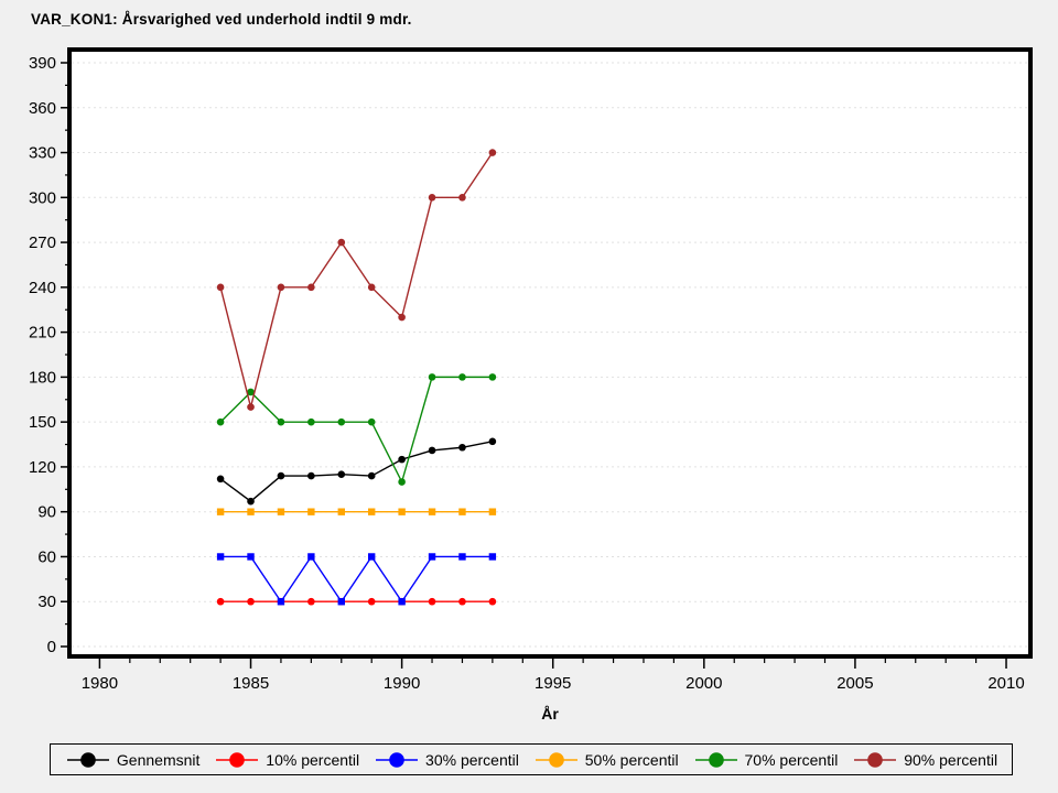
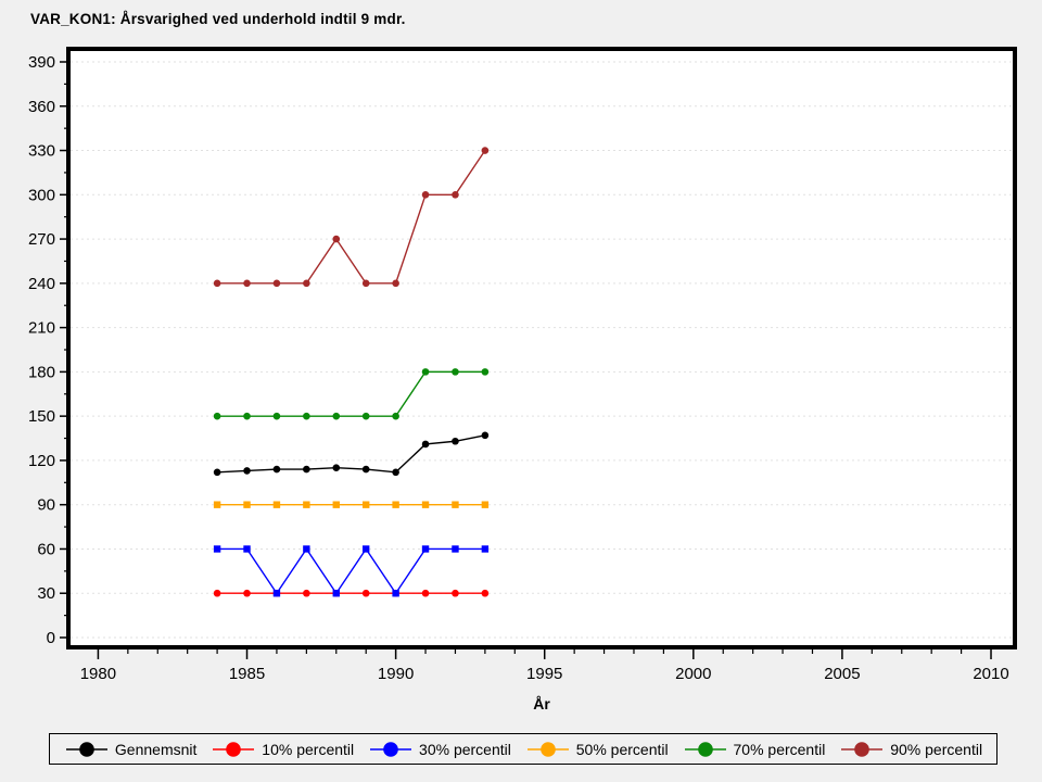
Gennemsnit/1985: 97 -> 113
70% percentil/1985: 170 -> 150
90% percentil/1985: 160 -> 240
Gennemsnit/1990: 125 -> 112
70% percentil/1990: 110 -> 150
90% percentil/1990: 220 -> 240
